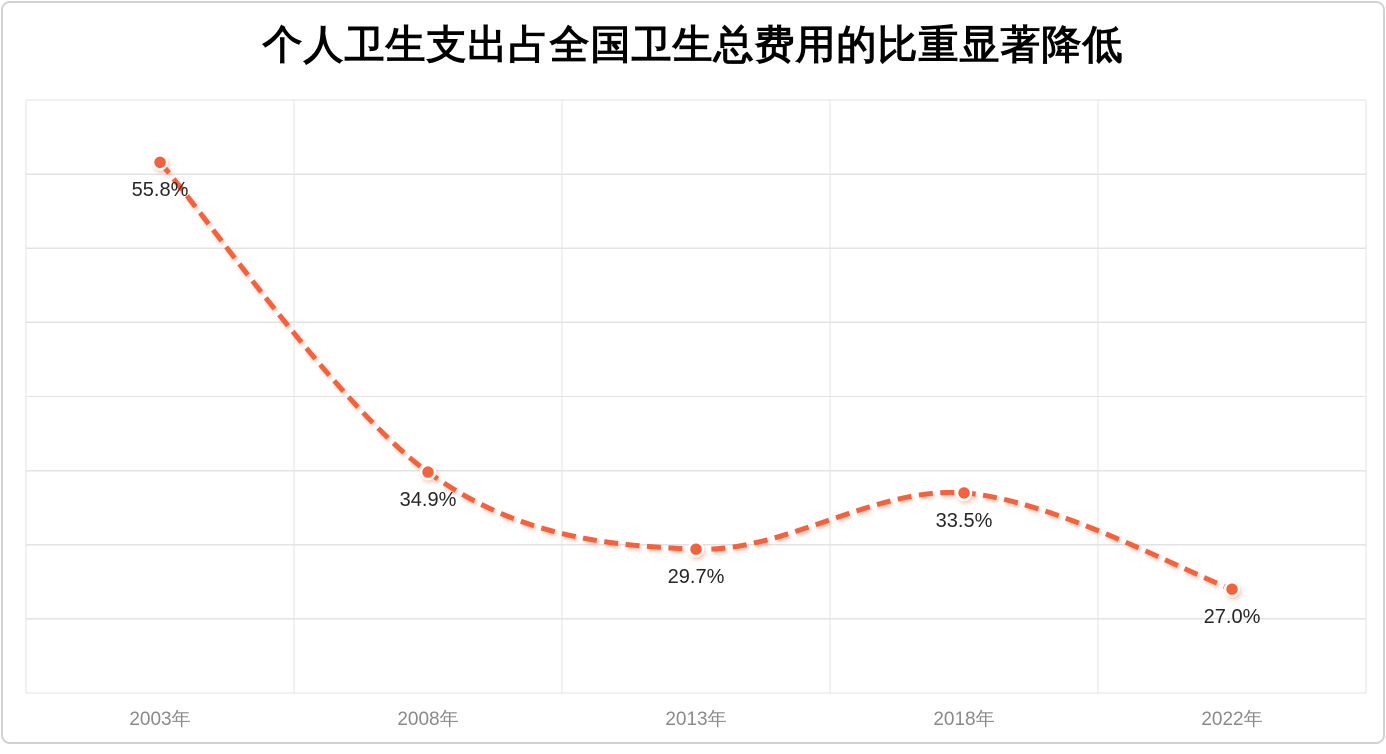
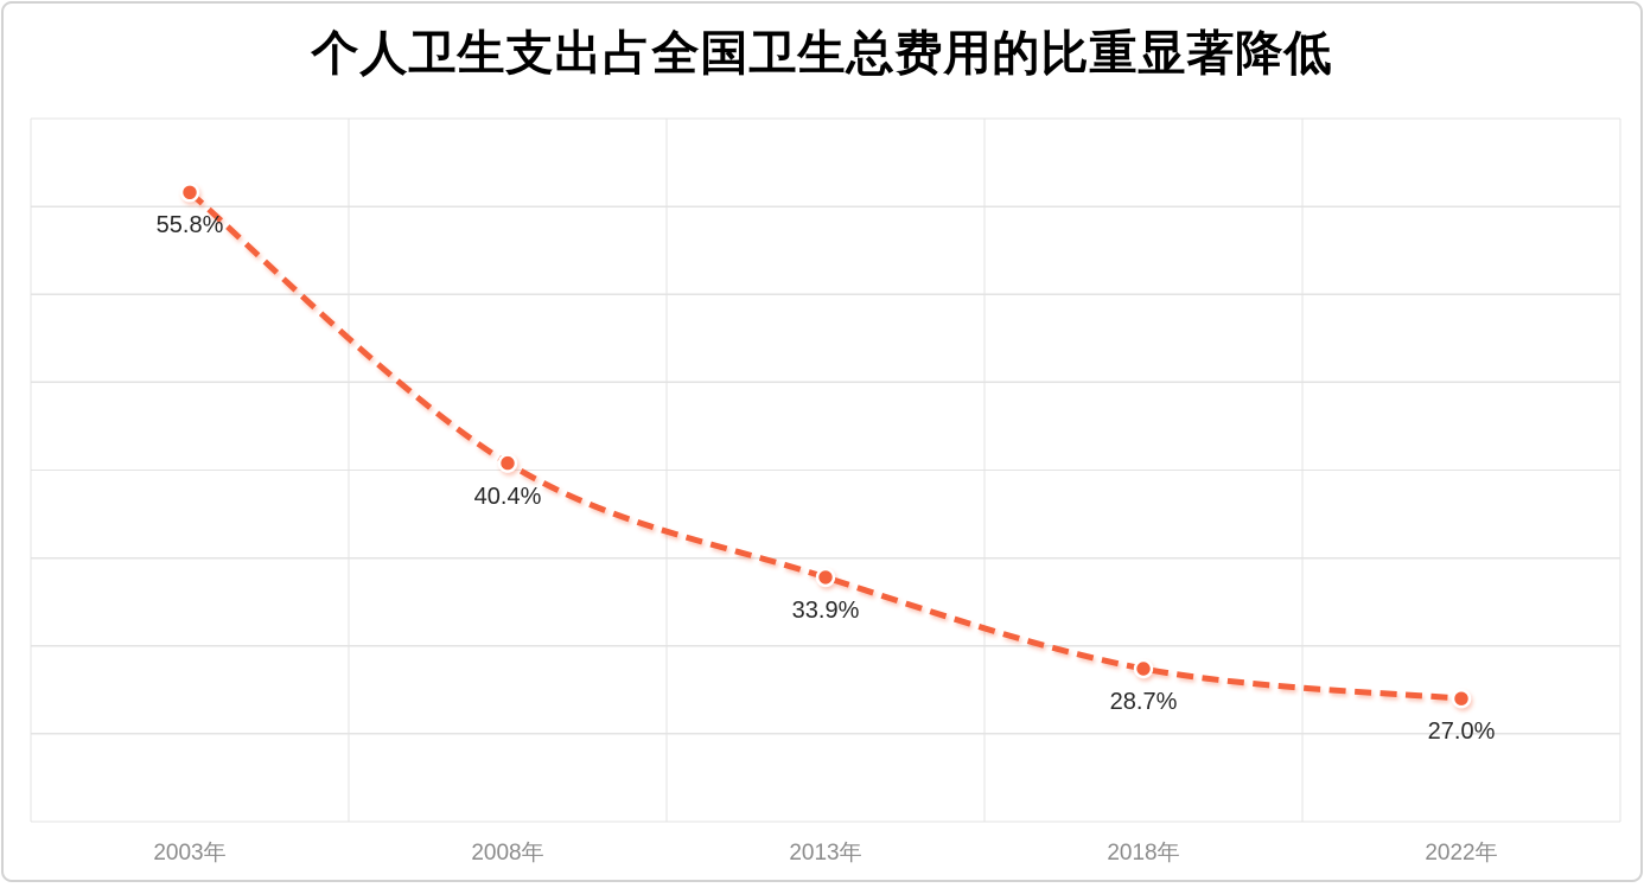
2008年: 34.9% -> 40.4%
2013年: 29.7% -> 33.9%
2018年: 33.5% -> 28.7%
